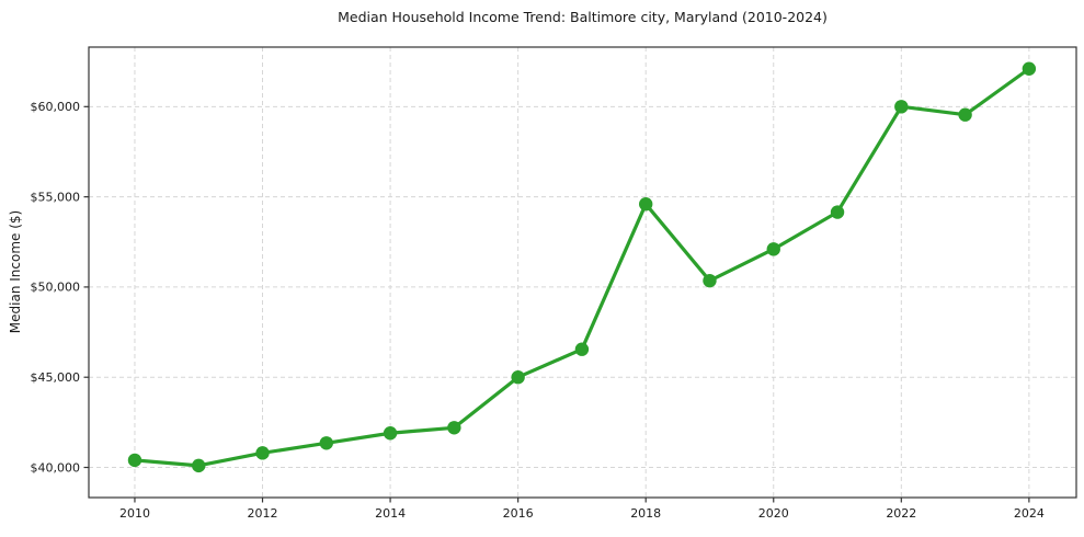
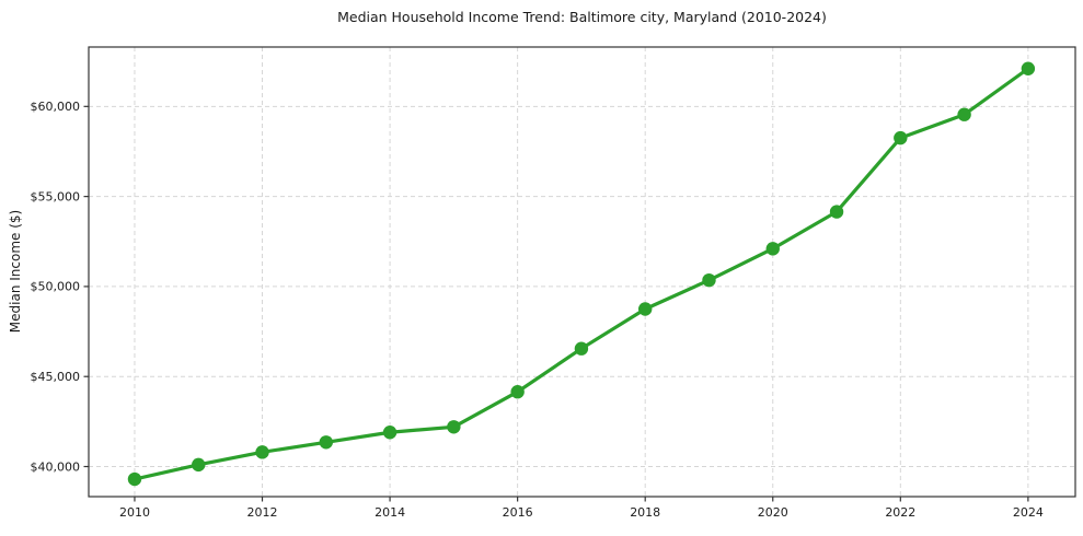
2010: $40400 -> $39300
2016: $45000 -> $44200
2018: $54600 -> $48800
2022: $60000 -> $58200
